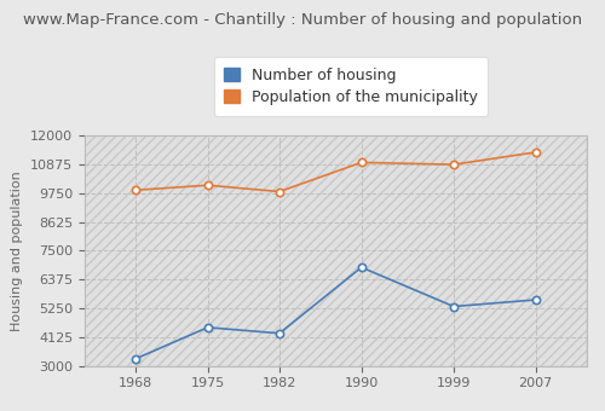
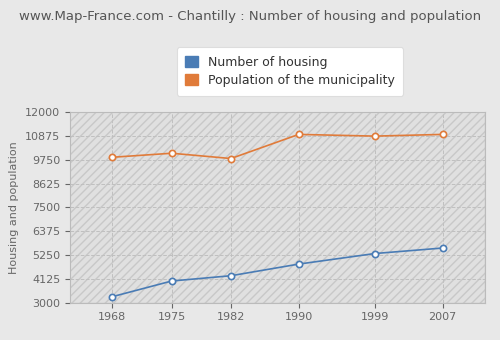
Number of housing/1975: 4500 -> 4020
Number of housing/1990: 6850 -> 4820
Population of the municipality/2007: 11350 -> 10950
